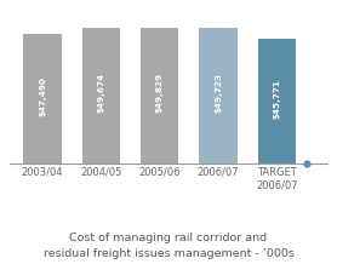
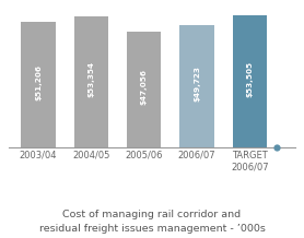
2003/04: $47,490 -> $51,206
2004/05: $49,674 -> $53,354
2005/06: $49,829 -> $47,056
TARGET 2006/07: $45,771 -> $53,505
